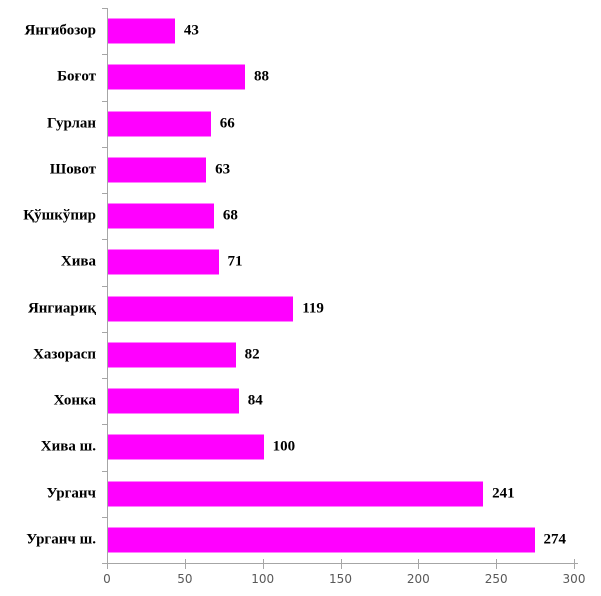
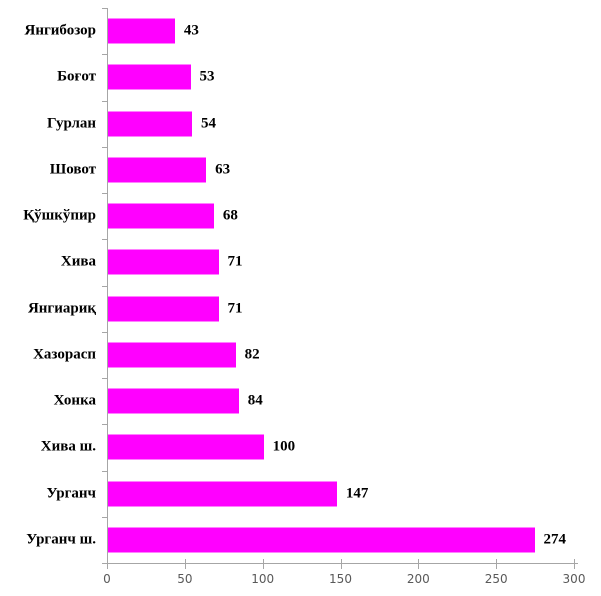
Боғот: 88 -> 53
Гурлан: 66 -> 54
Янгиариқ: 119 -> 71
Урганч: 241 -> 147
